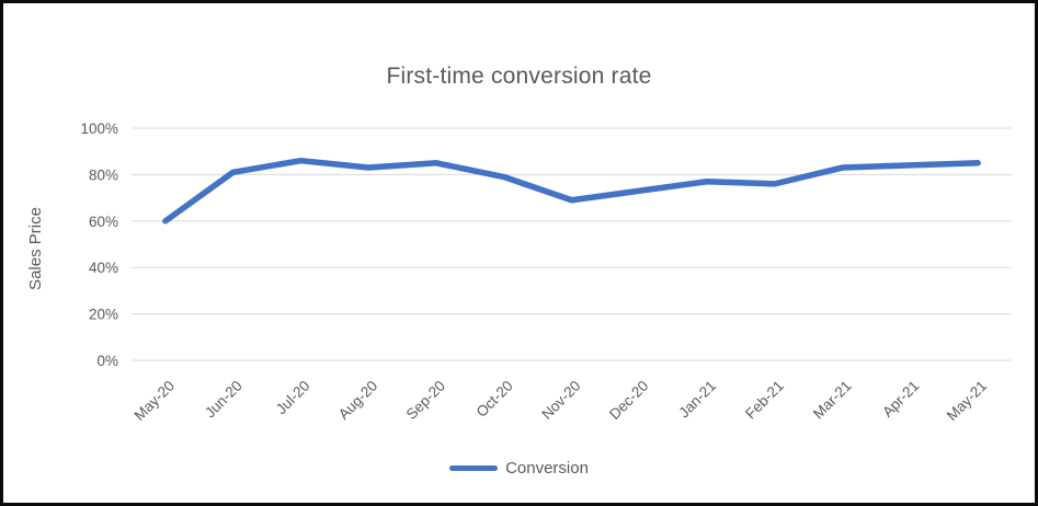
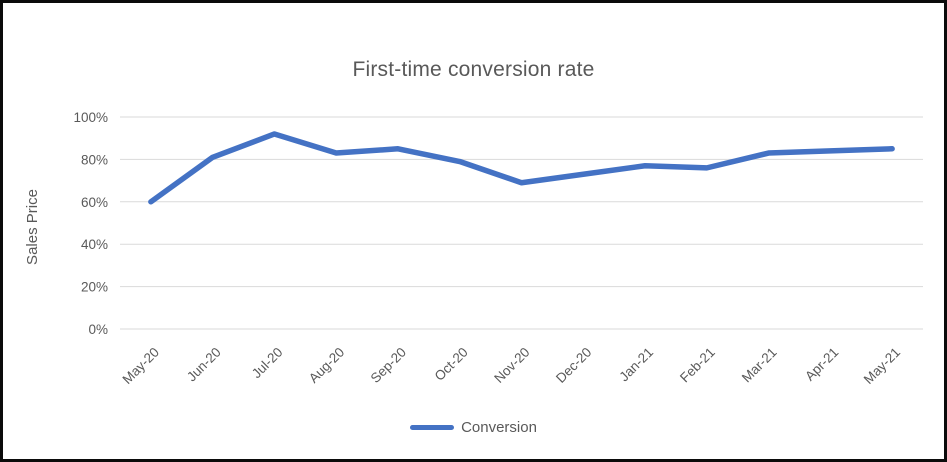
Jul-20: 86% -> 92%
